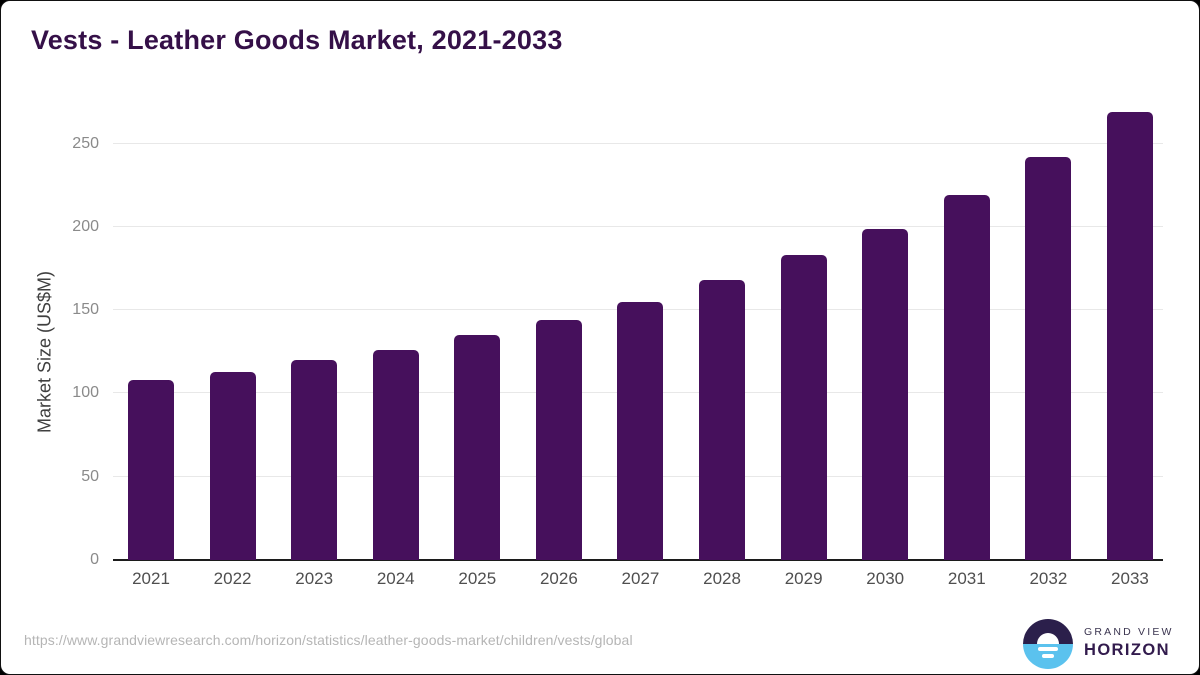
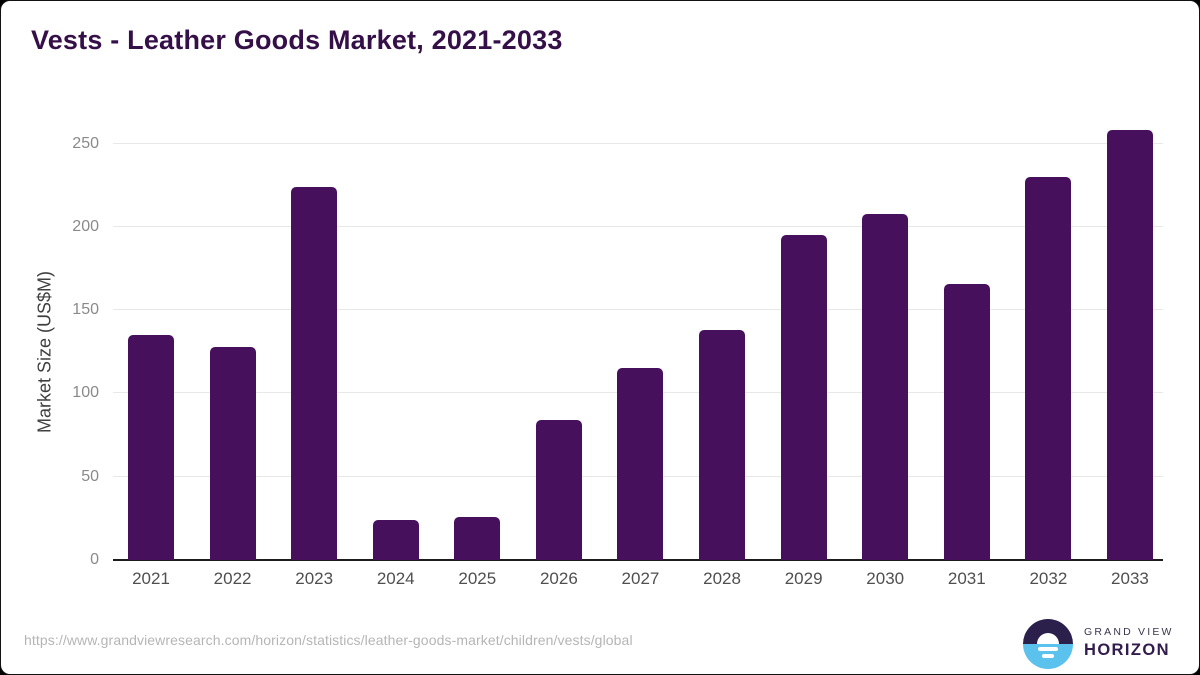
2021: 108 -> 135
2022: 113 -> 128
2023: 120 -> 224
2024: 126 -> 24
2025: 135 -> 26
2026: 144 -> 84
2027: 155 -> 115
2028: 168 -> 138
2029: 183 -> 195
2030: 199 -> 208
2031: 219 -> 166
2032: 242 -> 230
2033: 269 -> 258
